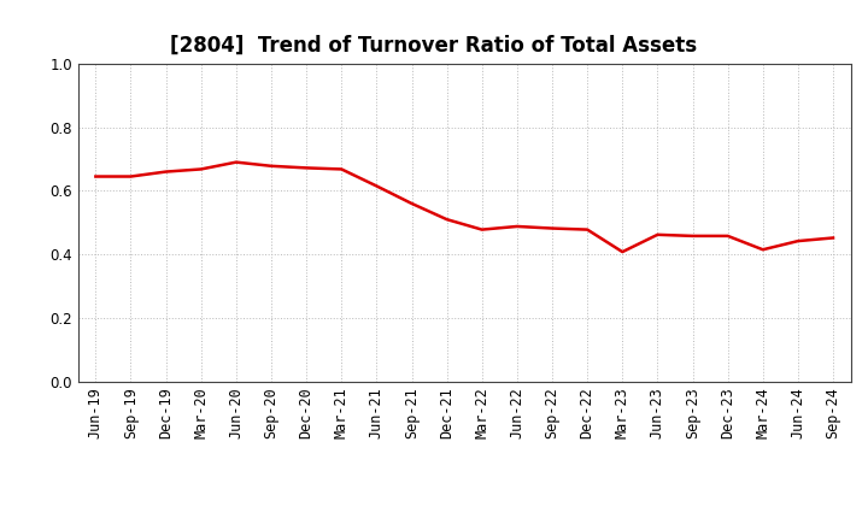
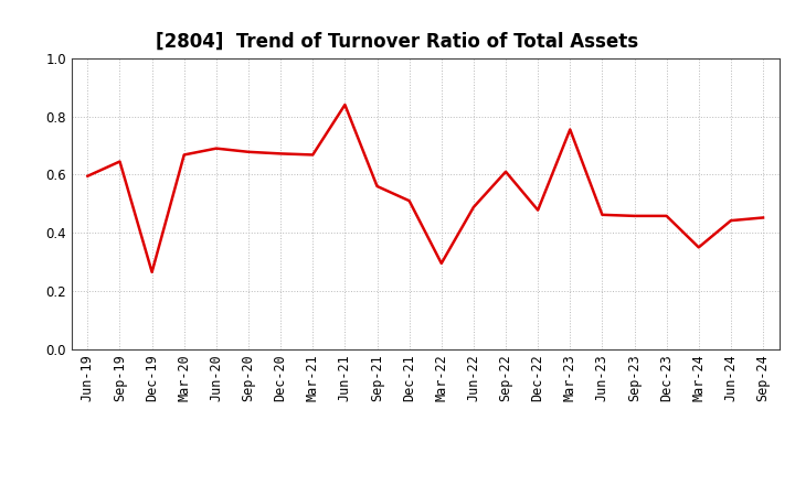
Jun-19: 0.645 -> 0.595
Dec-19: 0.660 -> 0.265
Jun-21: 0.615 -> 0.840
Mar-22: 0.478 -> 0.295
Sep-22: 0.482 -> 0.610
Mar-23: 0.408 -> 0.755
Mar-24: 0.415 -> 0.350
